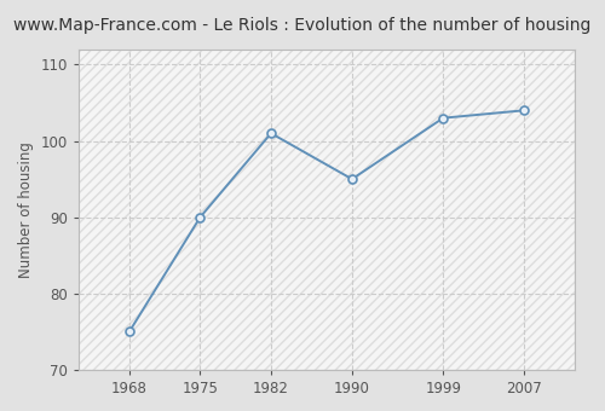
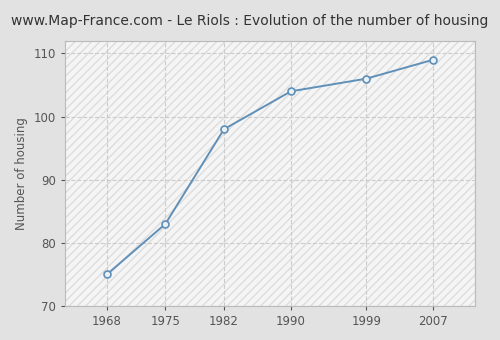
1975: 90 -> 83
1982: 101 -> 98
1990: 95 -> 104
1999: 103 -> 106
2007: 104 -> 109
